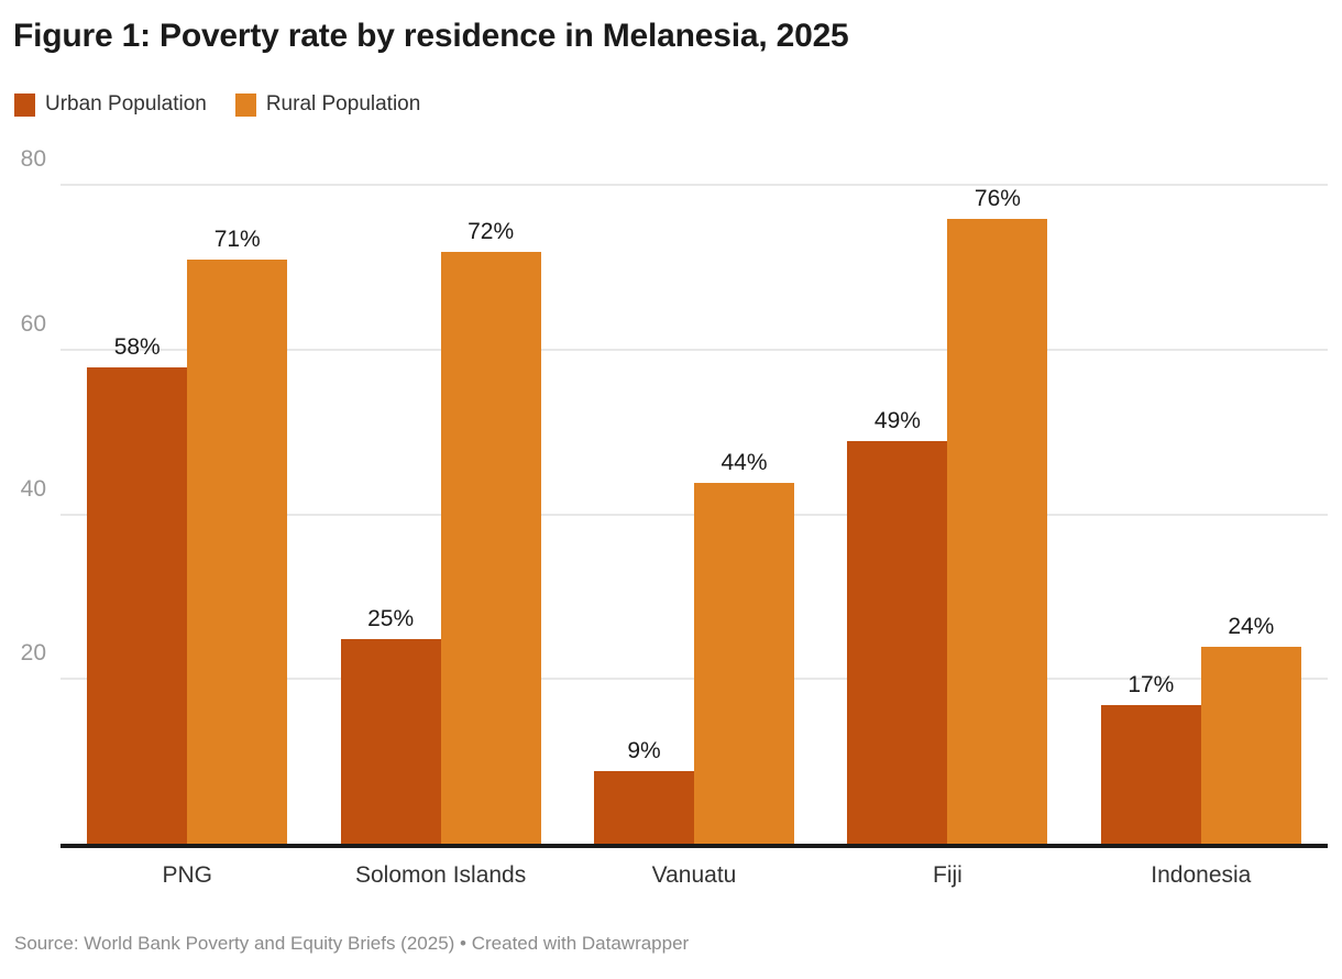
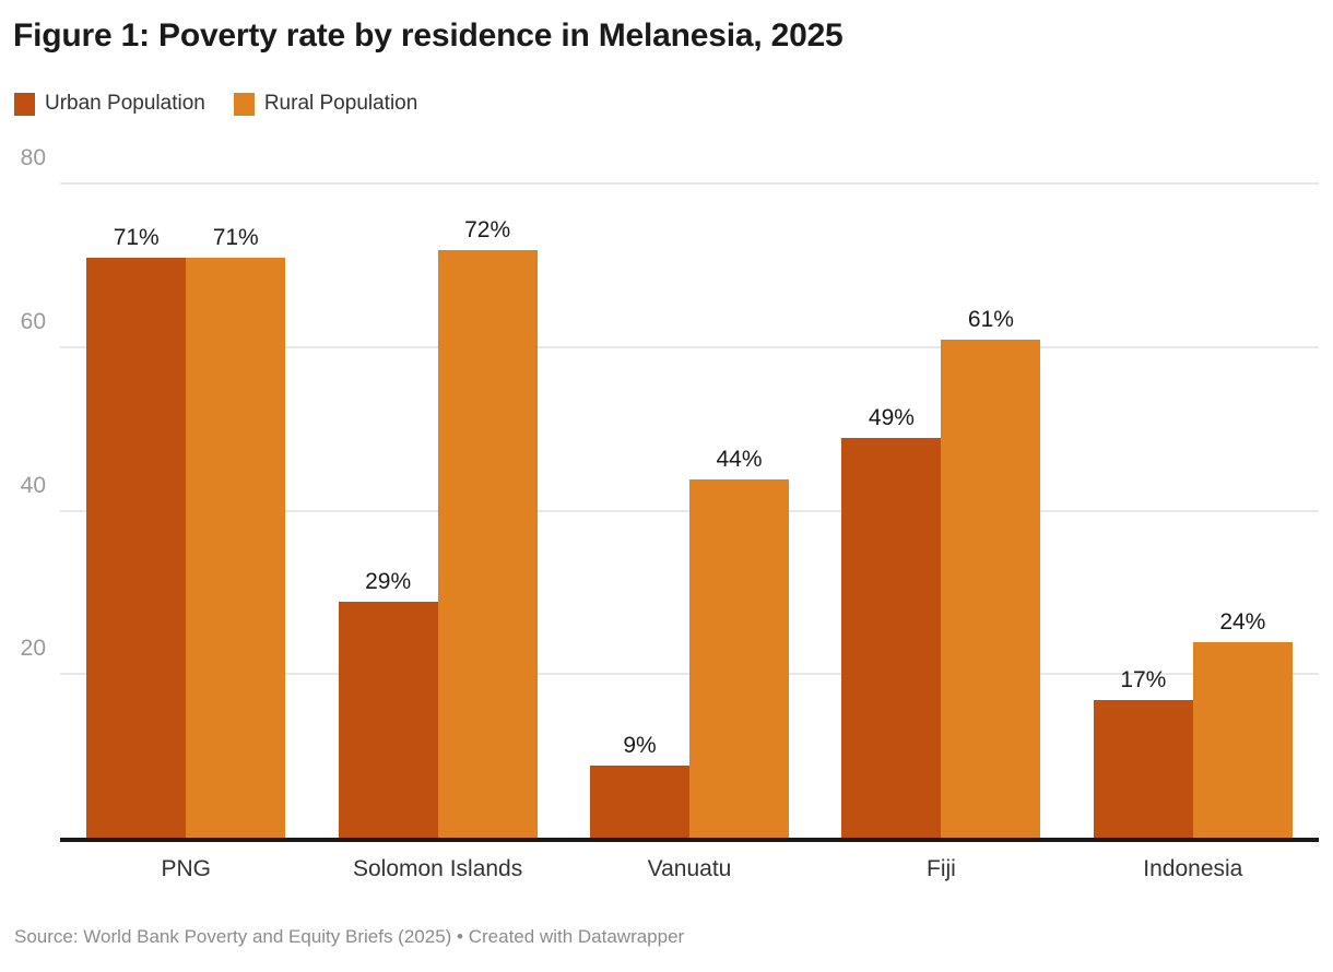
Urban Population/PNG: 58% -> 71%
Urban Population/Solomon Islands: 25% -> 29%
Rural Population/Fiji: 76% -> 61%
